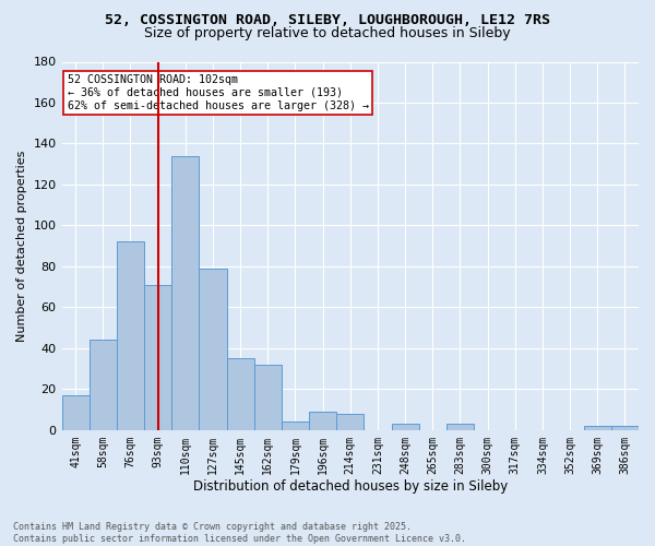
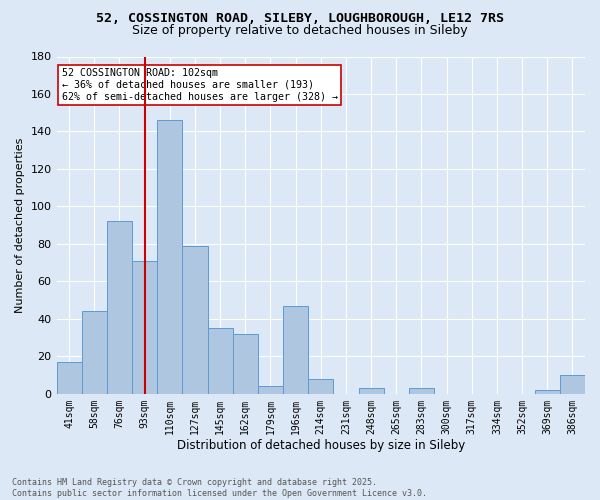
110sqm: 134 -> 146
196sqm: 9 -> 47
386sqm: 2 -> 10
